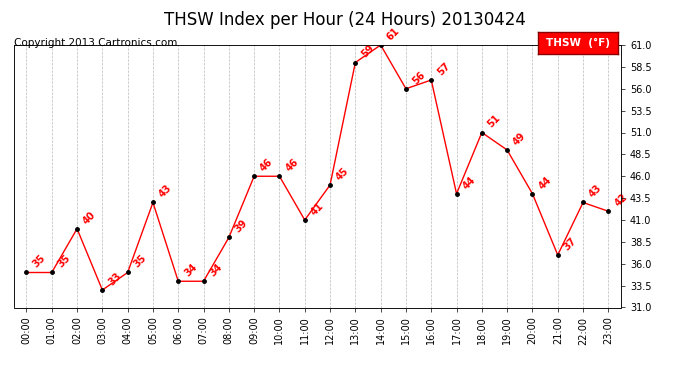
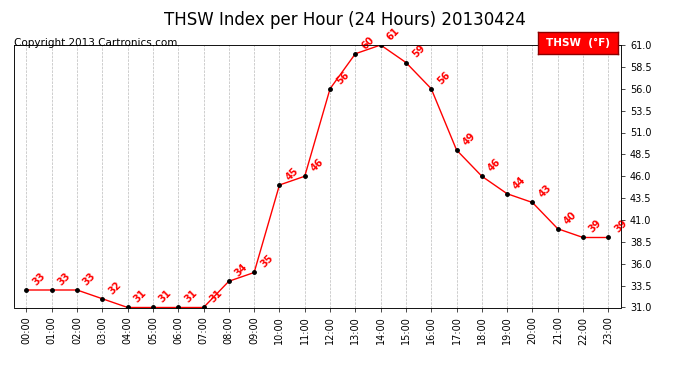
00:00: 35 -> 33
01:00: 35 -> 33
02:00: 40 -> 33
03:00: 33 -> 32
04:00: 35 -> 31
05:00: 43 -> 31
06:00: 34 -> 31
07:00: 34 -> 31
08:00: 39 -> 34
09:00: 46 -> 35
10:00: 46 -> 45
11:00: 41 -> 46
12:00: 45 -> 56
13:00: 59 -> 60
15:00: 56 -> 59
16:00: 57 -> 56
17:00: 44 -> 49
18:00: 51 -> 46
19:00: 49 -> 44
20:00: 44 -> 43
21:00: 37 -> 40
22:00: 43 -> 39
23:00: 42 -> 39
